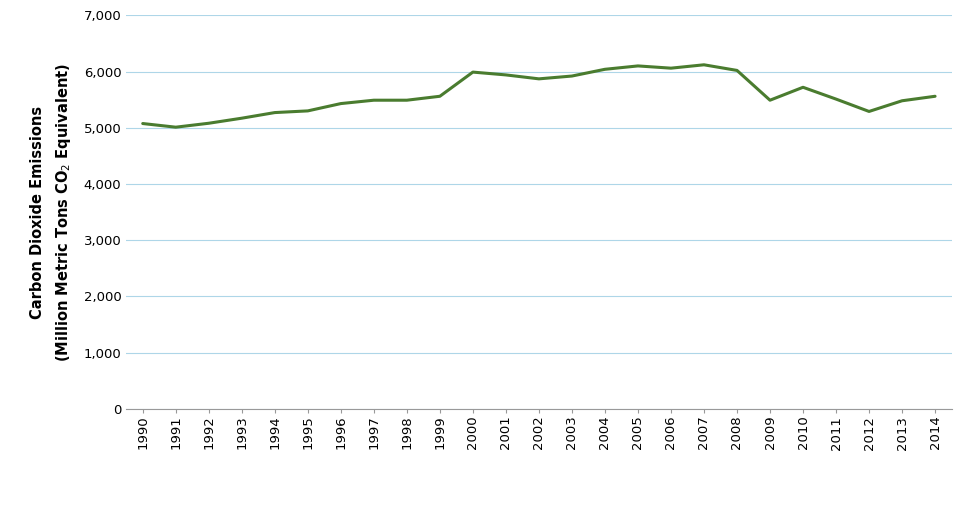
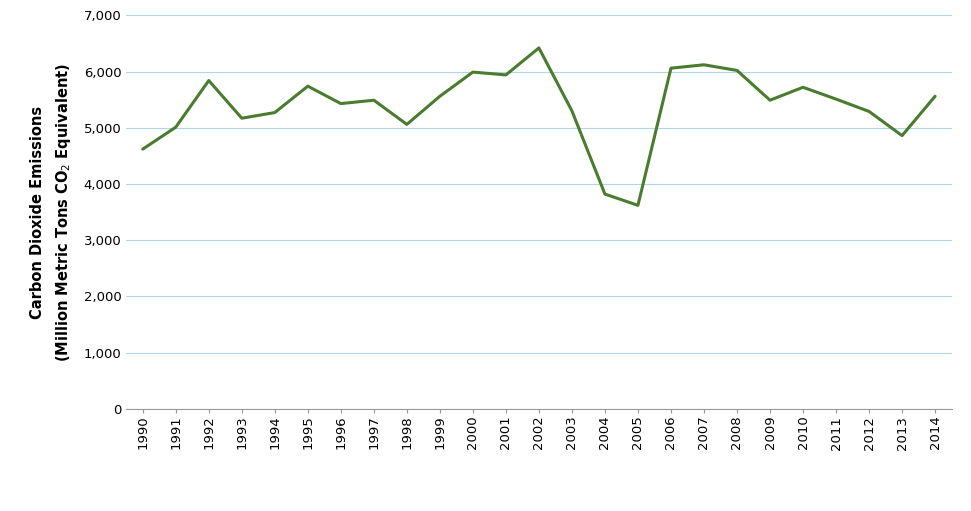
1990: 5,080 -> 4,620
1992: 5,080 -> 5,840
1995: 5,300 -> 5,740
1998: 5,490 -> 5,060
2002: 5,870 -> 6,420
2003: 5,920 -> 5,300
2004: 6,040 -> 3,820
2005: 6,100 -> 3,620
2013: 5,480 -> 4,860
